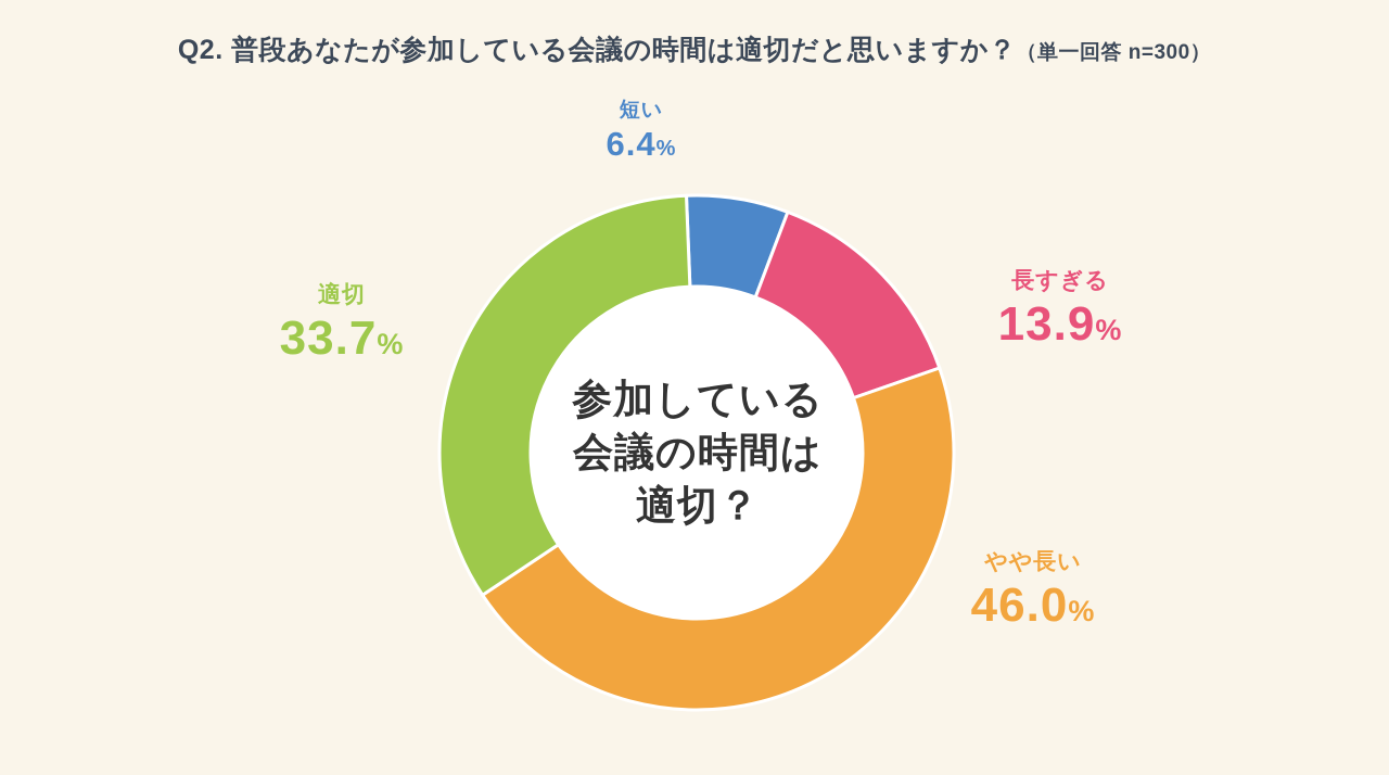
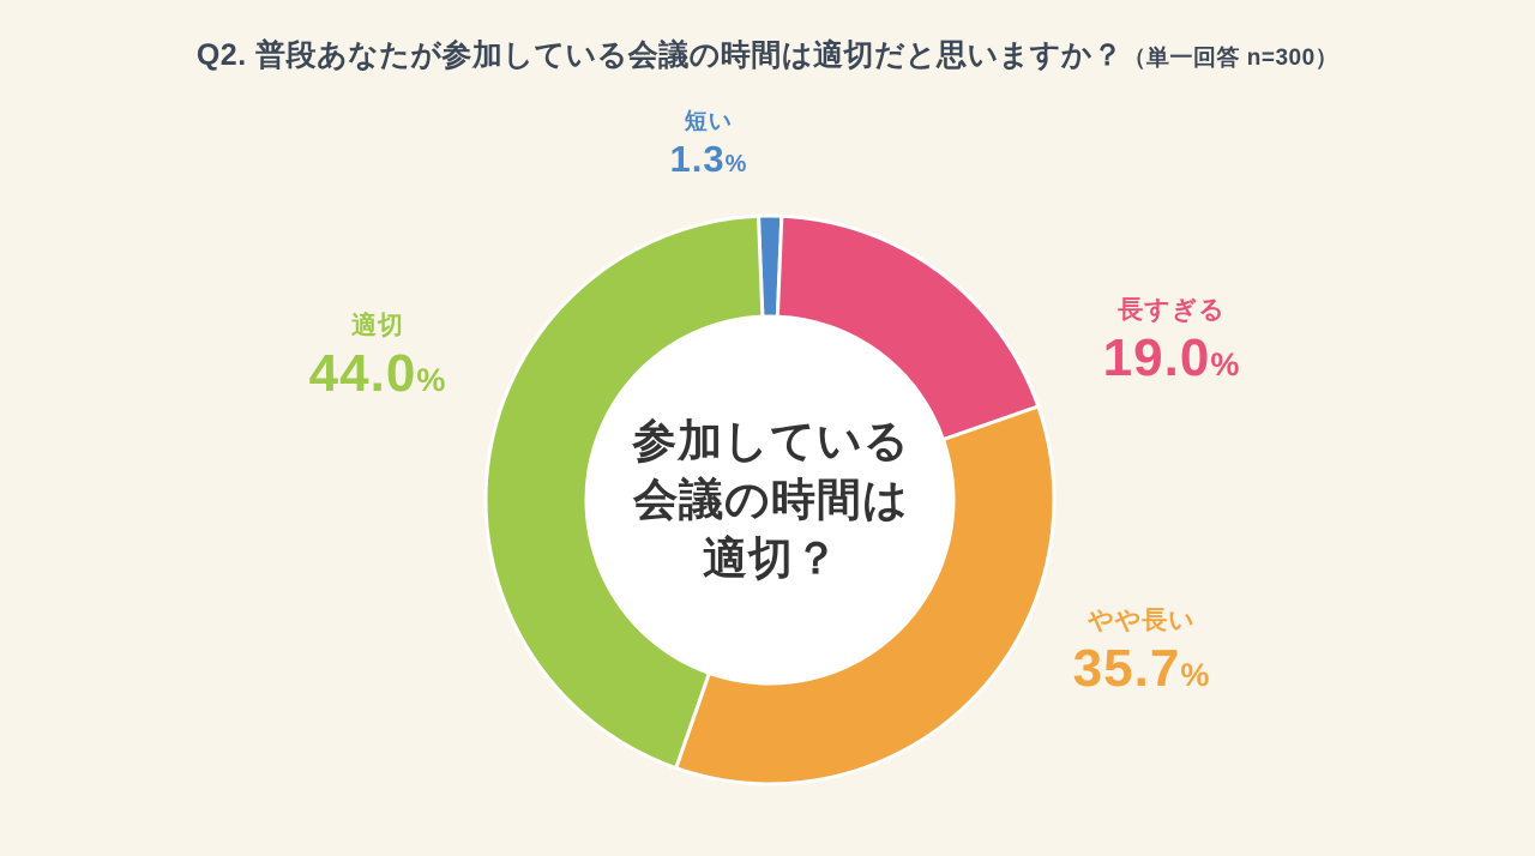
短い: 6.4 -> 1.3
長すぎる: 13.9 -> 19.0
やや長い: 46.0 -> 35.7
適切: 33.7 -> 44.0
